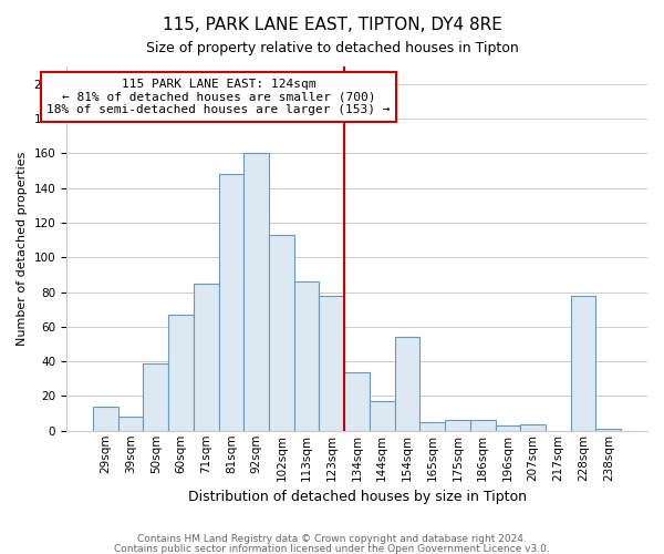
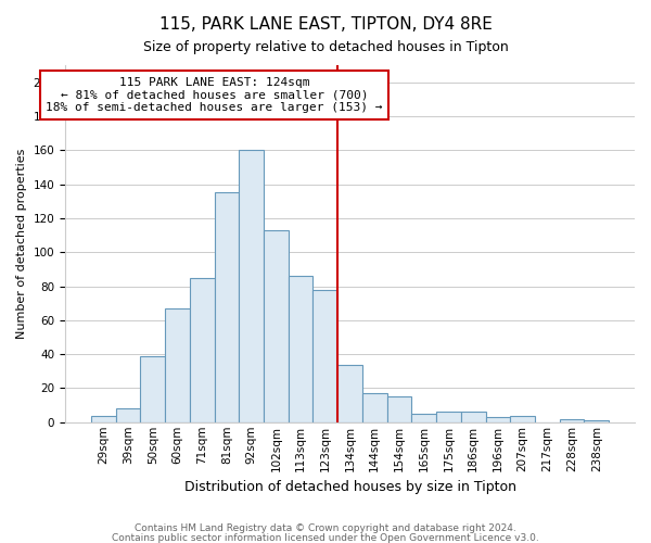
29sqm: 14 -> 4
81sqm: 148 -> 135
154sqm: 54 -> 15
228sqm: 78 -> 2
